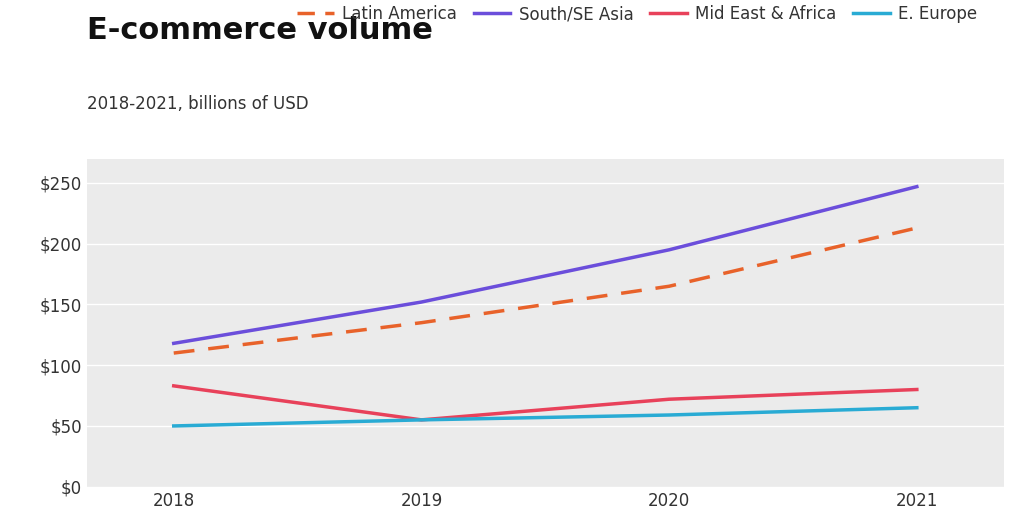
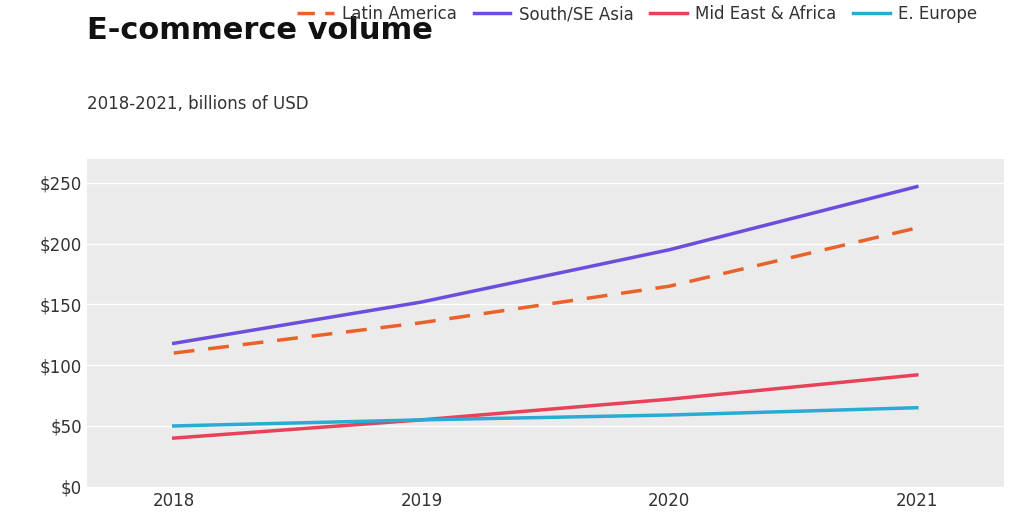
Mid East & Africa/2018: $83 -> $40
Mid East & Africa/2021: $80 -> $92
